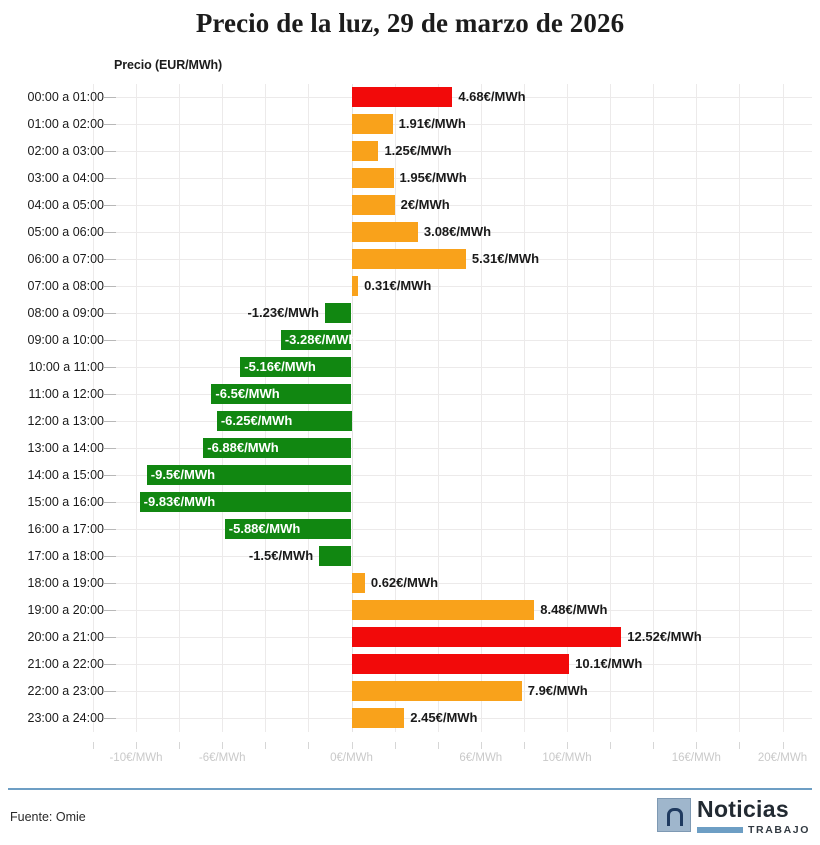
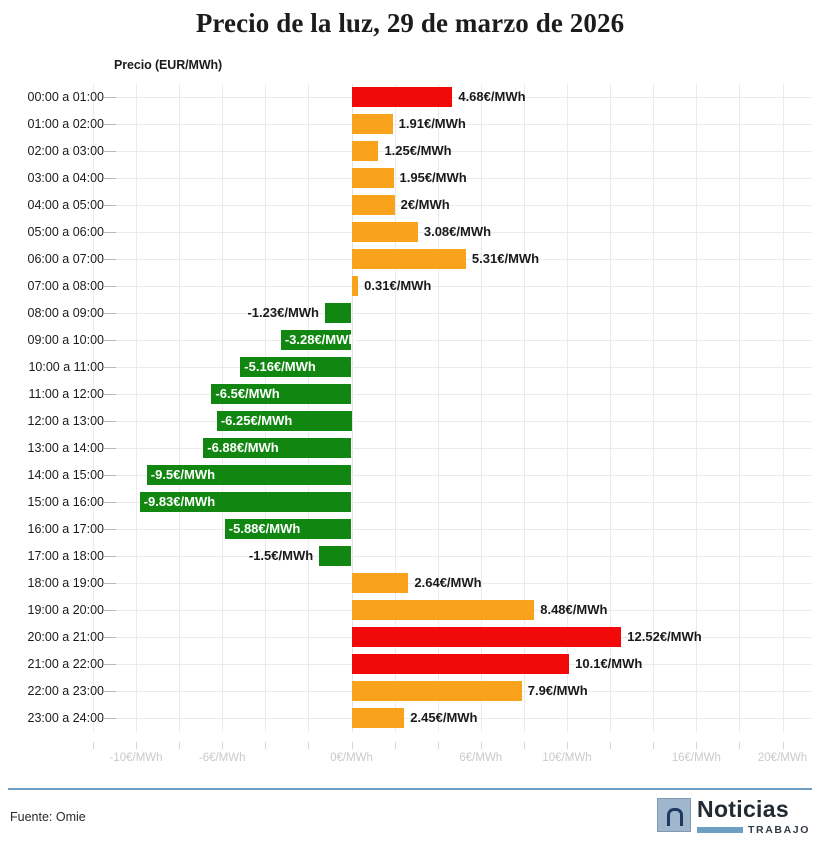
18:00 a 19:00: 0.62 -> 2.64
